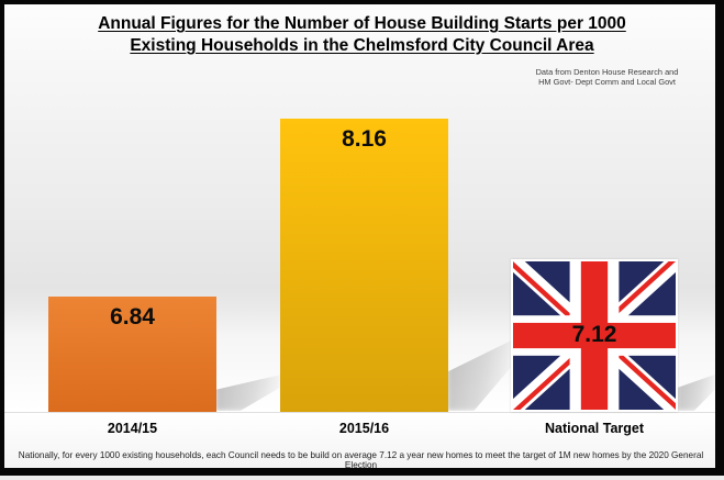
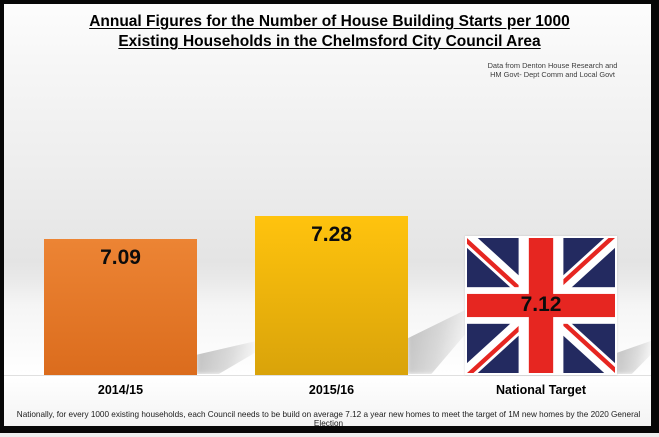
2014/15: 6.84 -> 7.09
2015/16: 8.16 -> 7.28
